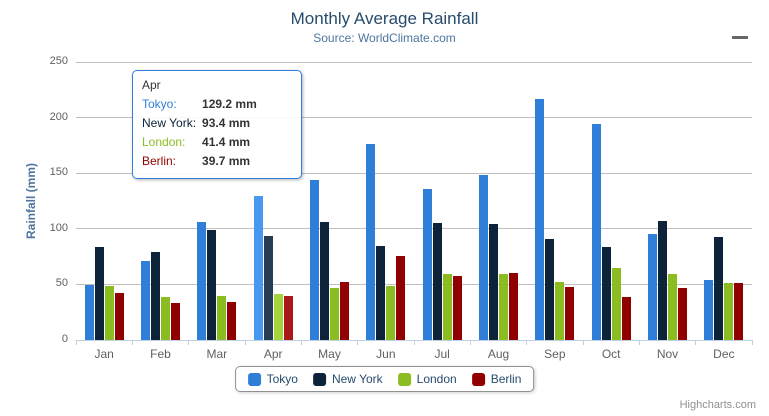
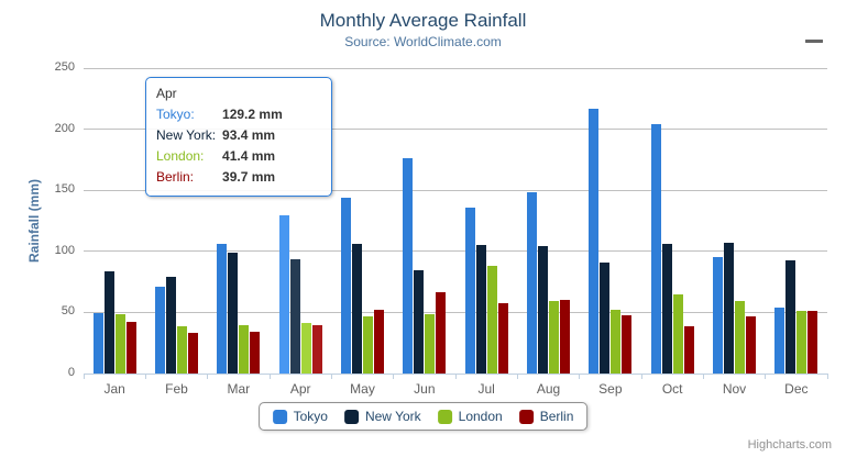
Berlin/Jun: 76 -> 67
London/Jul: 59 -> 88
Tokyo/Oct: 194 -> 204
New York/Oct: 84 -> 106
